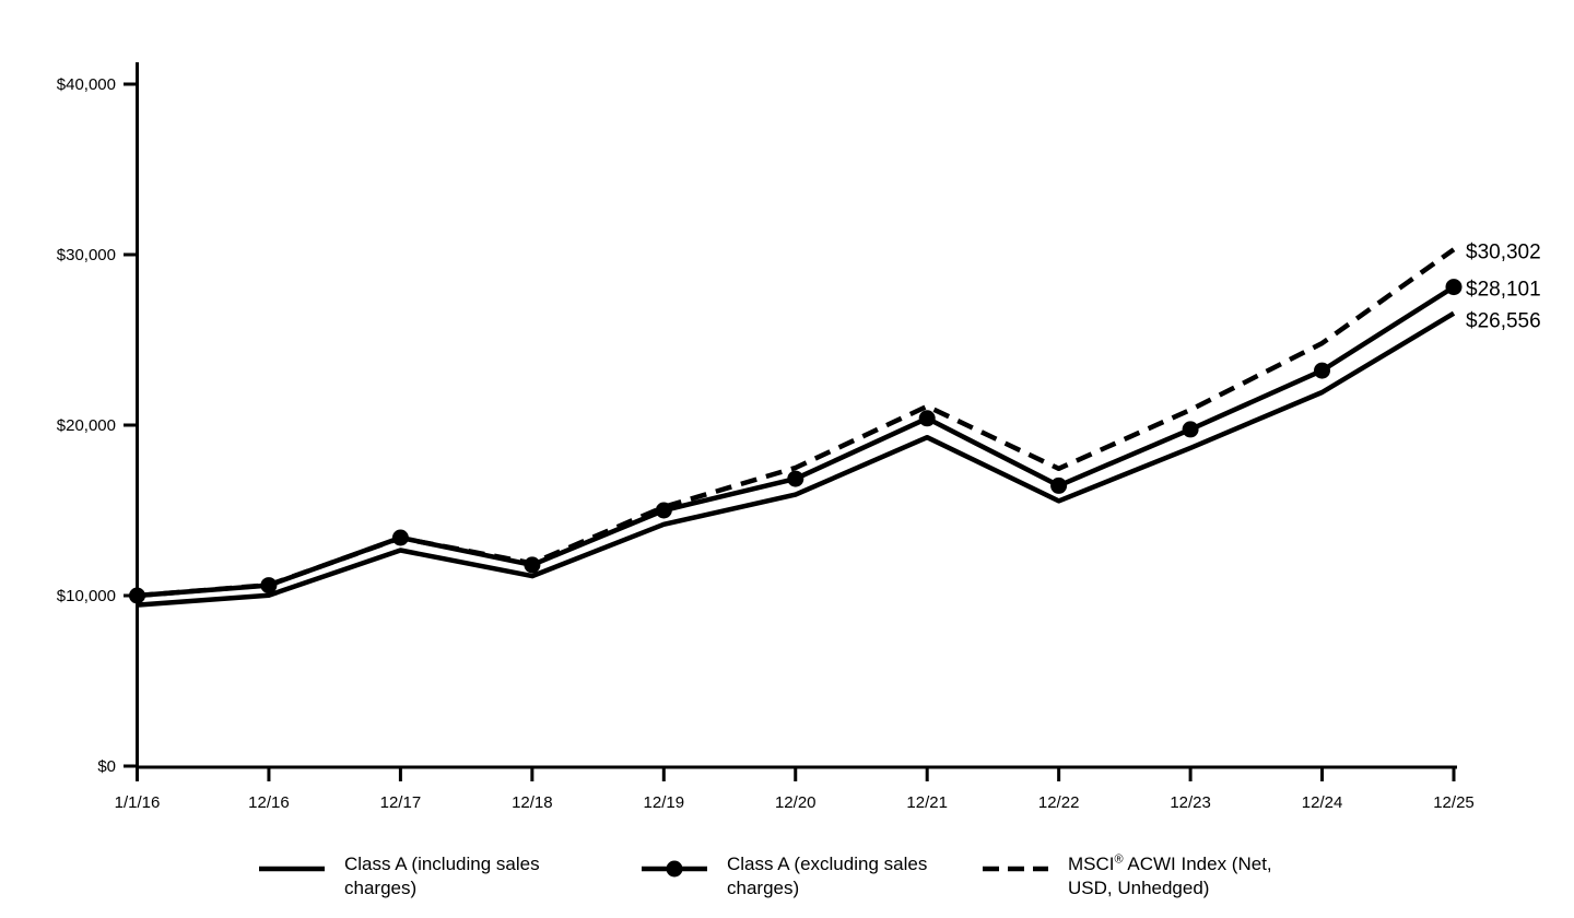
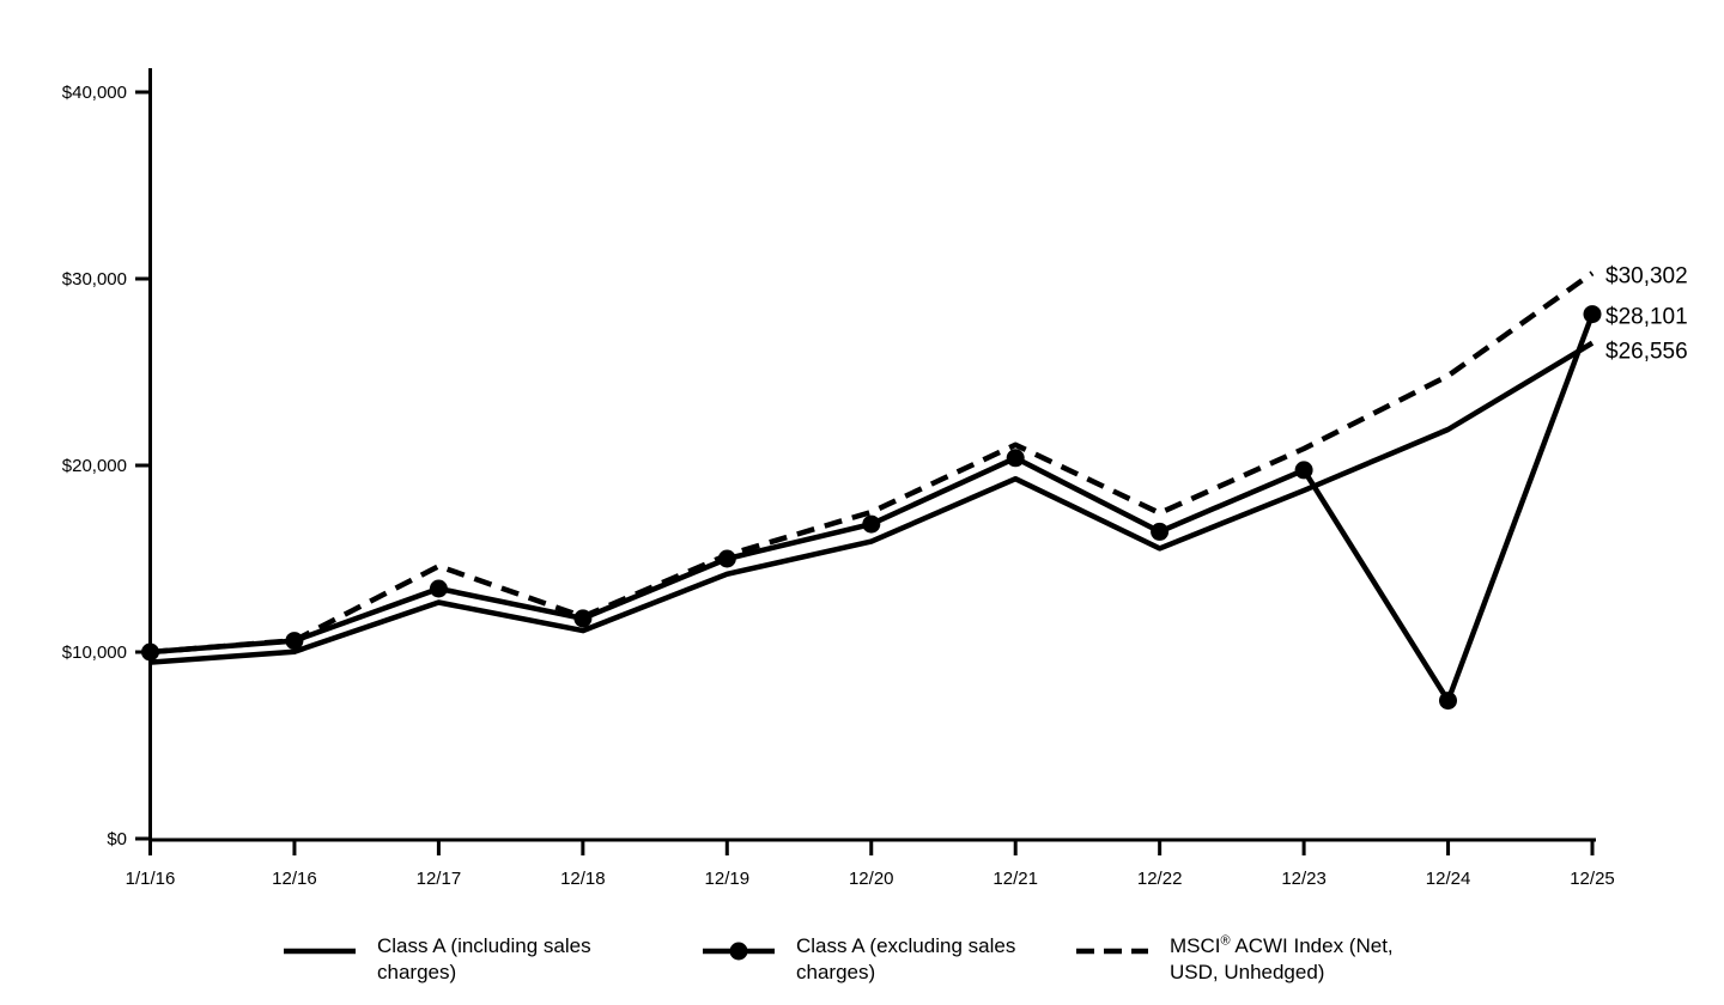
MSCI® ACWI Index (Net, USD, Unhedged)/12/17: $13400 -> $14600
Class A (excluding sales charges)/12/24: $23200 -> $7400
